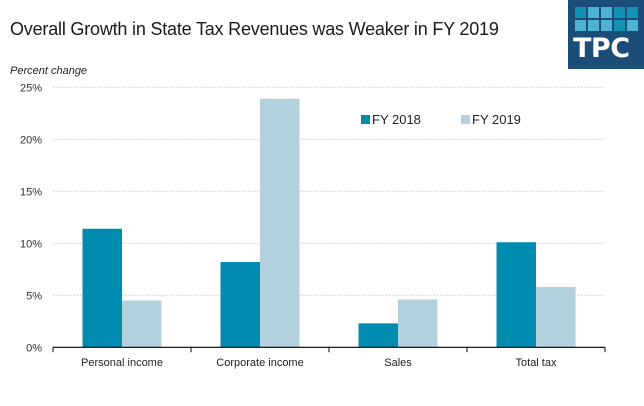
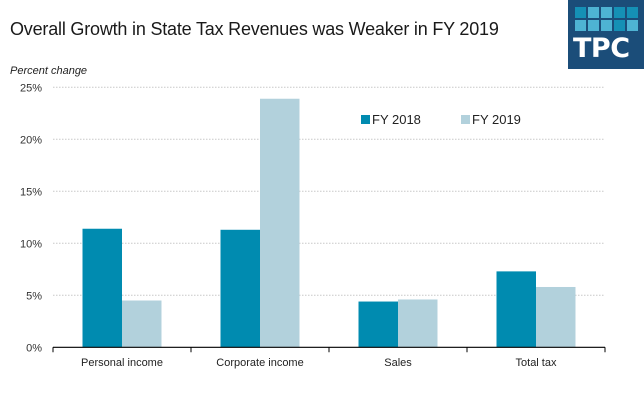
FY 2018/Corporate income: 8.2% -> 11.3%
FY 2018/Sales: 2.3% -> 4.4%
FY 2018/Total tax: 10.1% -> 7.3%
